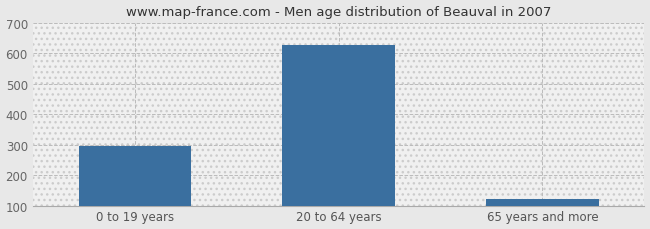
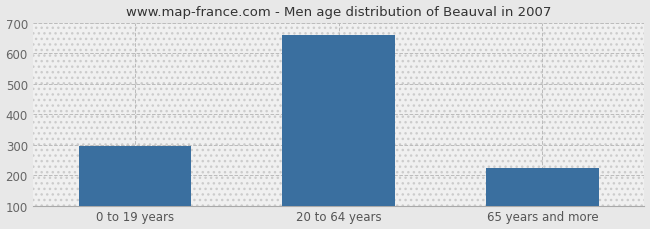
20 to 64 years: 626 -> 660
65 years and more: 121 -> 225
